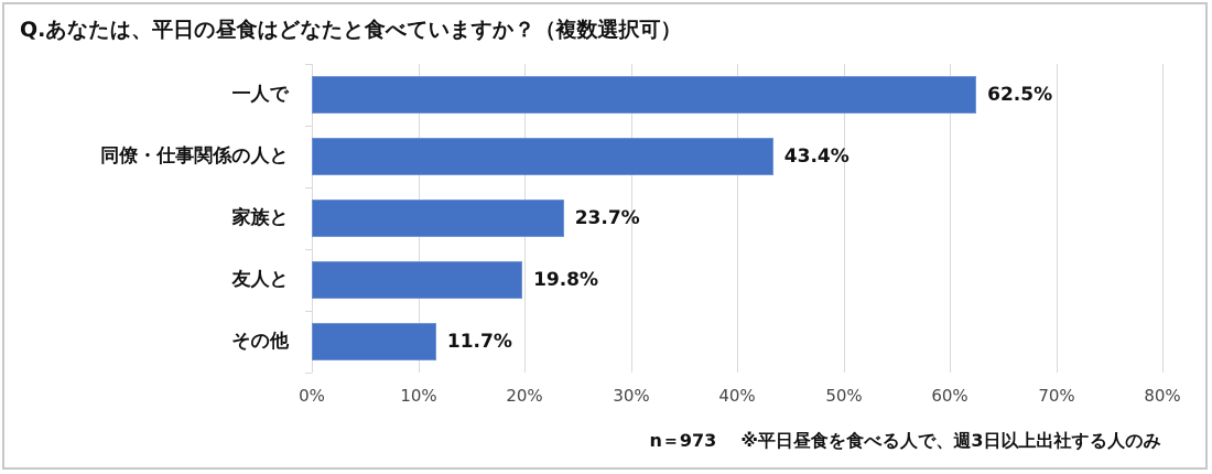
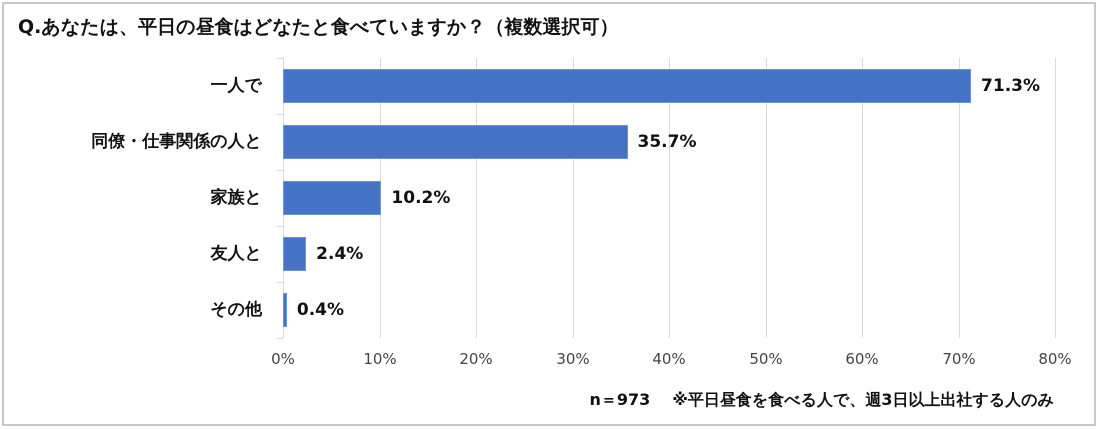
一人で: 62.5% -> 71.3%
同僚・仕事関係の人と: 43.4% -> 35.7%
家族と: 23.7% -> 10.2%
友人と: 19.8% -> 2.4%
その他: 11.7% -> 0.4%
